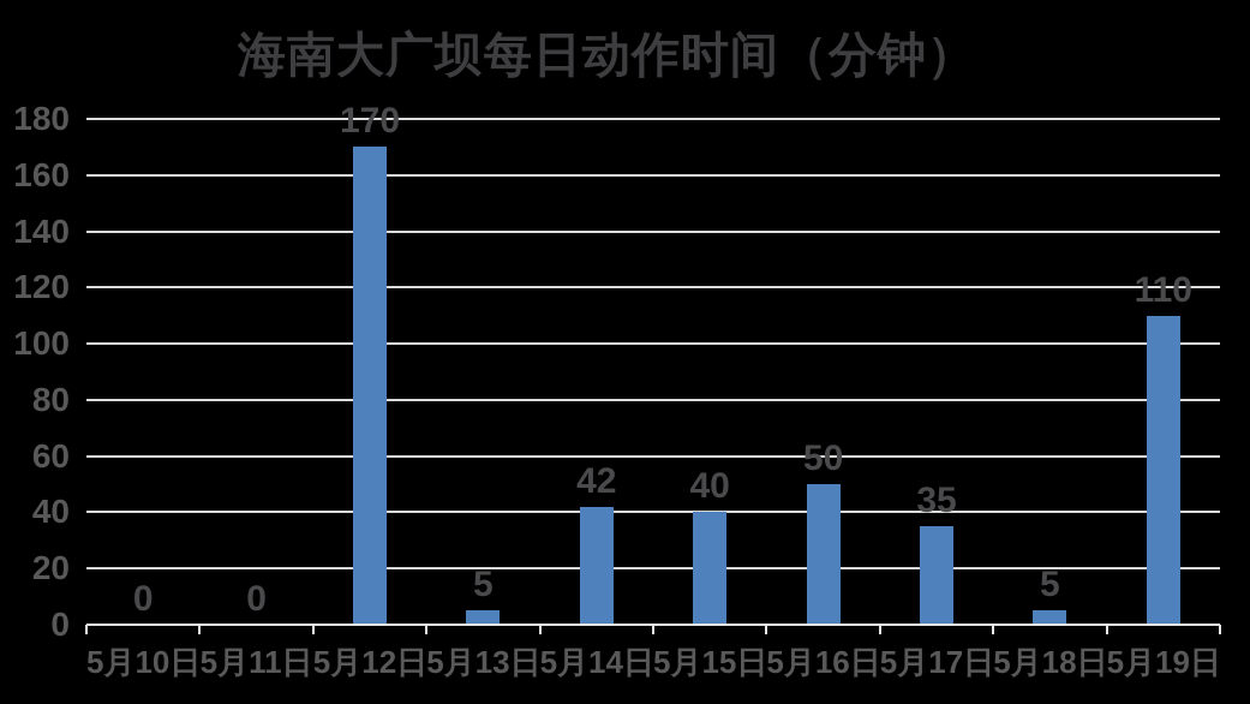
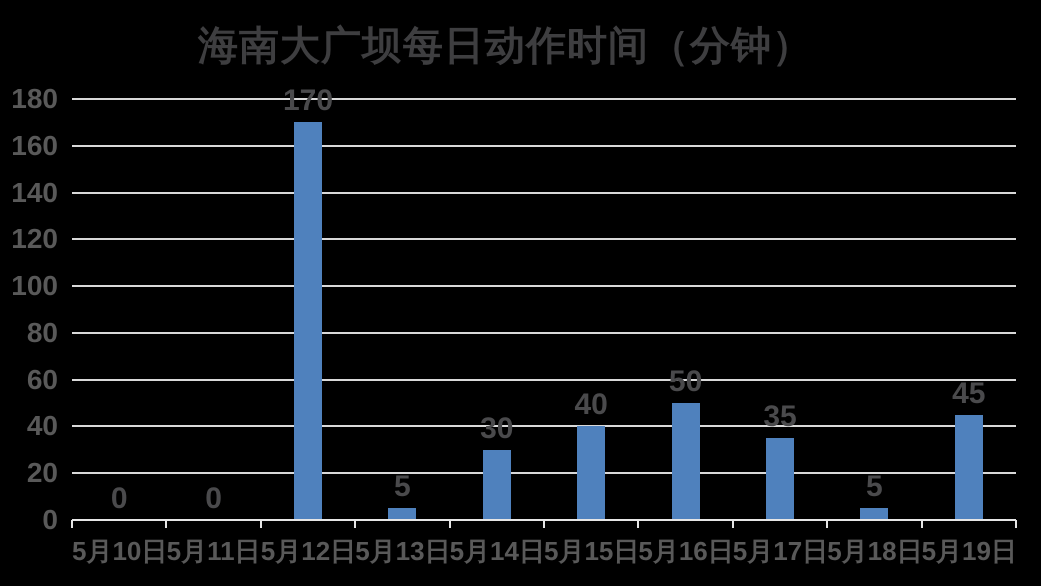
5月14日: 42 -> 30
5月19日: 110 -> 45
